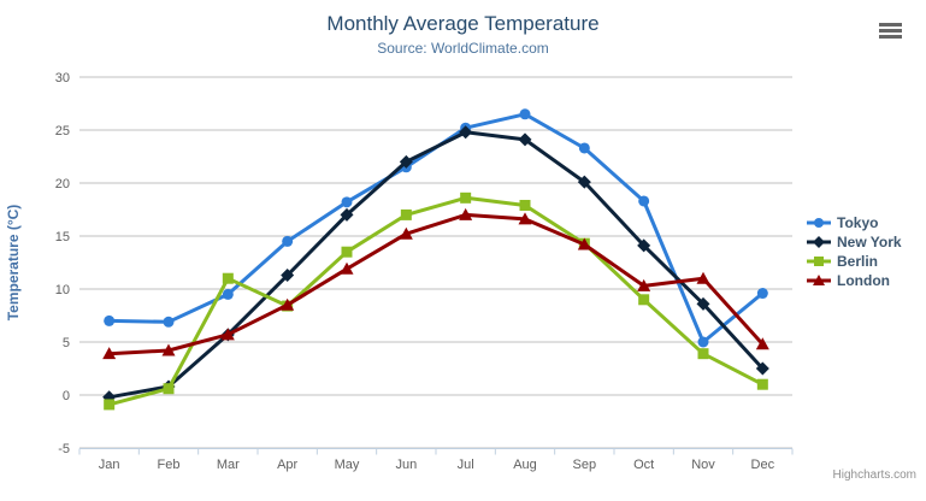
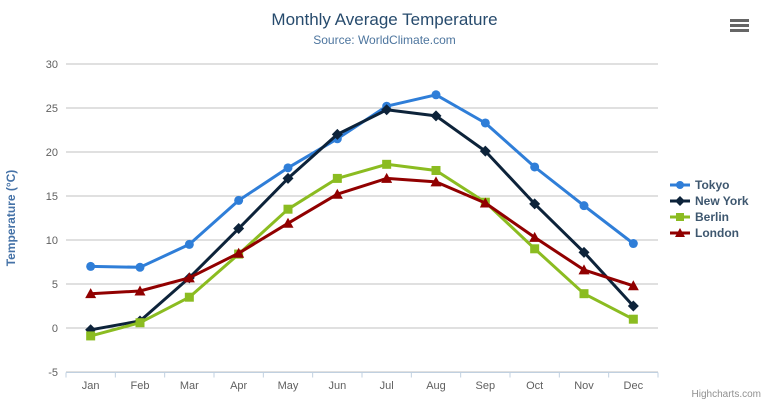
Berlin/Mar: 11 -> 4
Tokyo/Nov: 5 -> 14
London/Nov: 11 -> 7
